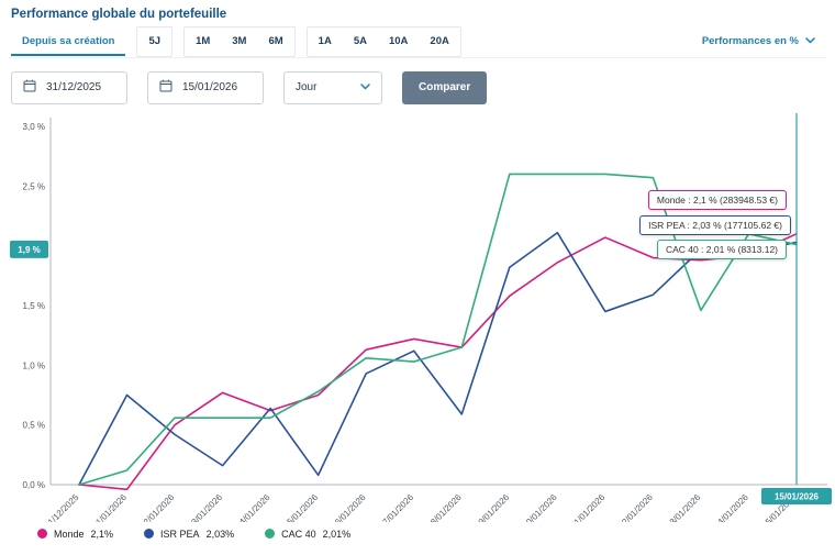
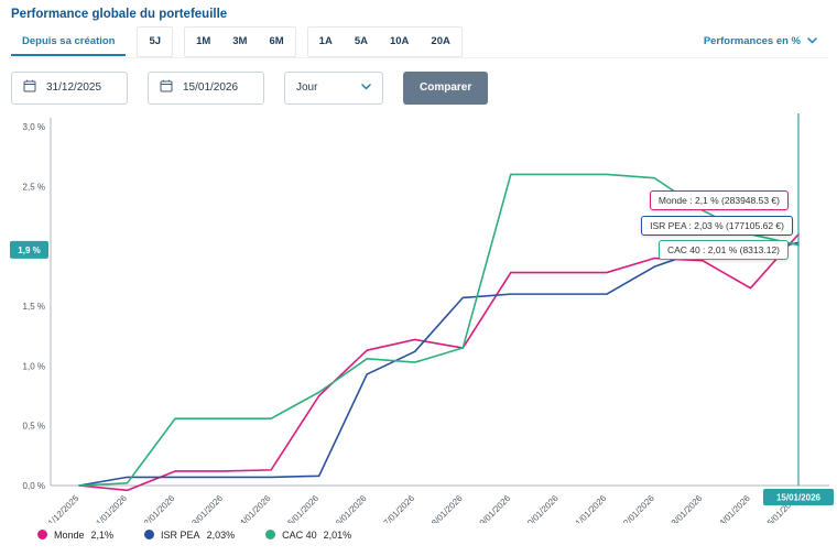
ISR PEA/01/01/2026: 0,75% -> 0,07%
CAC 40/01/01/2026: 0,12% -> 0,02%
Monde/02/01/2026: 0,50% -> 0,12%
ISR PEA/02/01/2026: 0,42% -> 0,07%
Monde/03/01/2026: 0,77% -> 0,12%
ISR PEA/03/01/2026: 0,16% -> 0,07%
Monde/04/01/2026: 0,62% -> 0,13%
ISR PEA/04/01/2026: 0,64% -> 0,07%
ISR PEA/08/01/2026: 0,59% -> 1,57%
Monde/09/01/2026: 1,58% -> 1,78%
ISR PEA/09/01/2026: 1,82% -> 1,60%
Monde/10/01/2026: 1,86% -> 1,78%
ISR PEA/10/01/2026: 2,11% -> 1,60%
Monde/11/01/2026: 2,07% -> 1,78%
ISR PEA/11/01/2026: 1,45% -> 1,60%
ISR PEA/12/01/2026: 1,59% -> 1,83%
CAC 40/13/01/2026: 1,46% -> 2,30%
Monde/14/01/2026: 1,92% -> 1,65%
